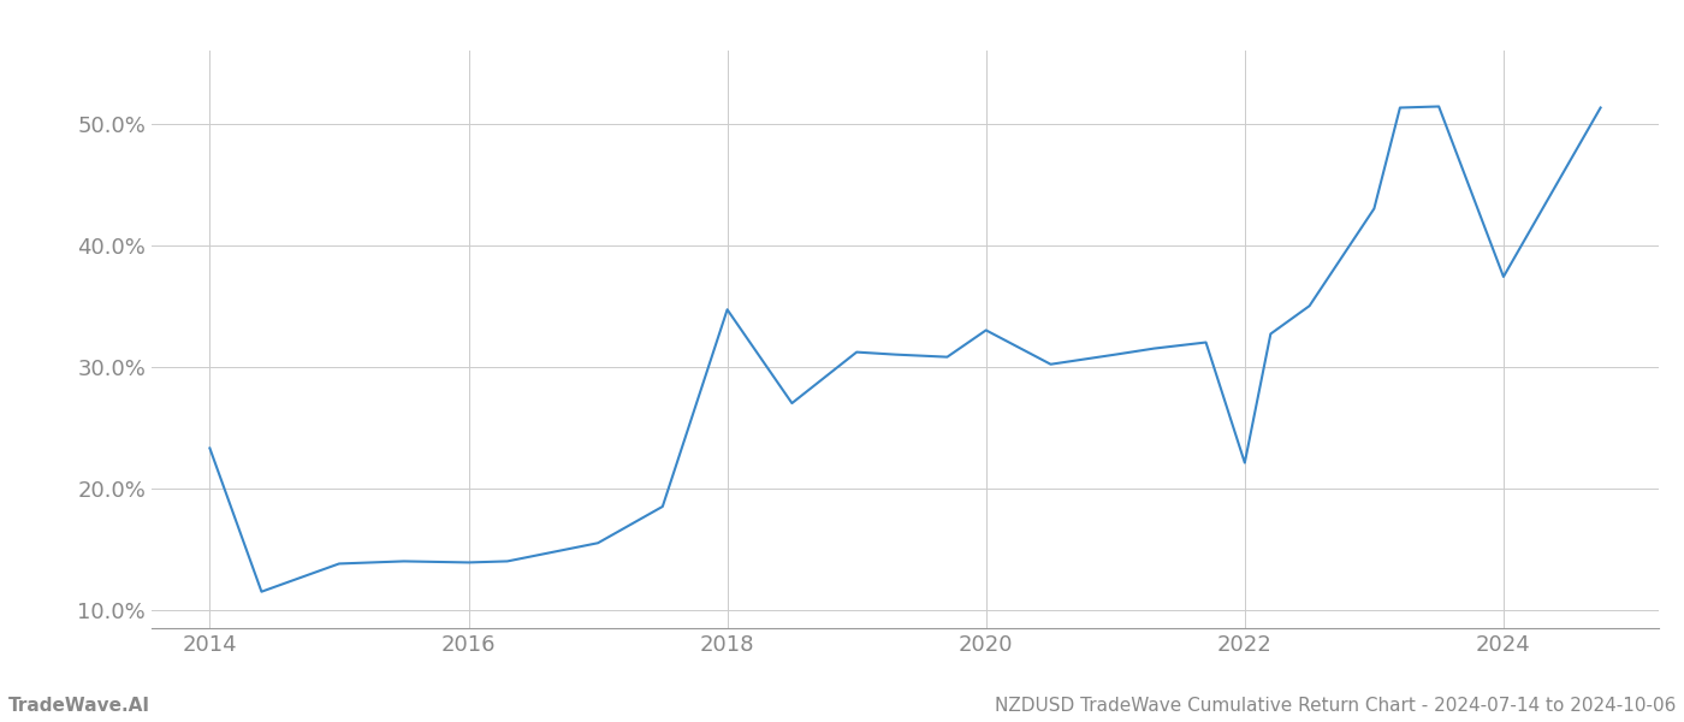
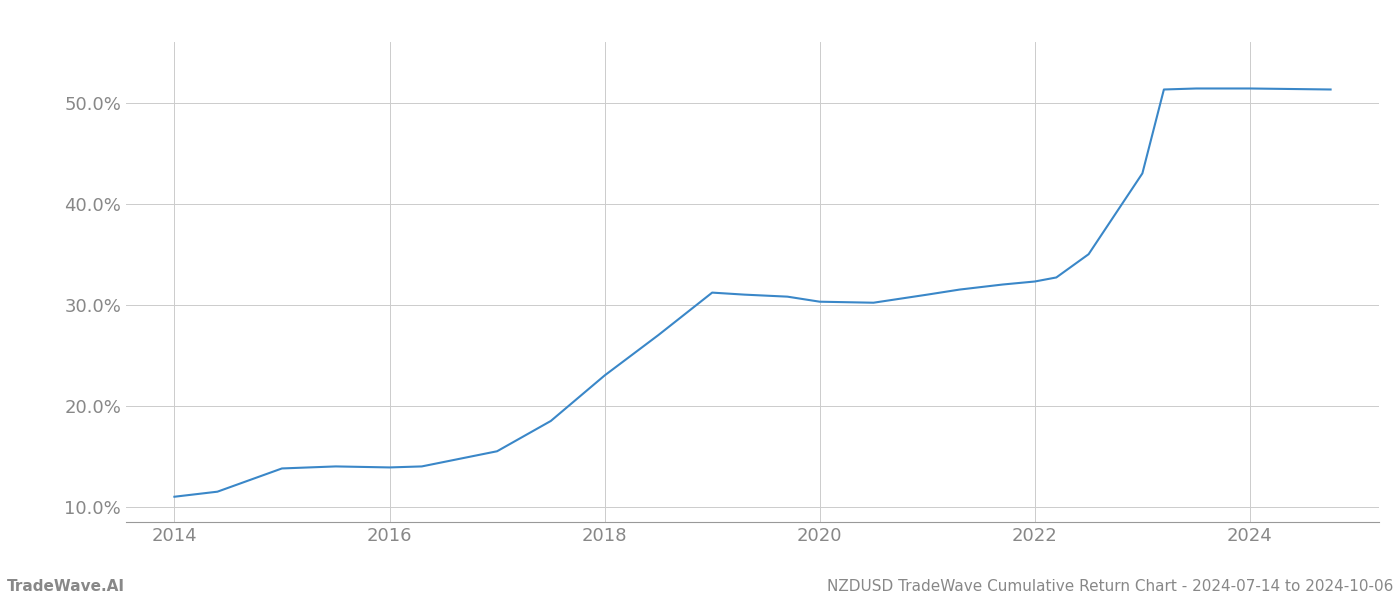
2014: 23.3% -> 11.0%
2018: 34.7% -> 23.0%
2020: 33.0% -> 30.3%
2022: 22.1% -> 32.3%
2024: 37.4% -> 51.4%
